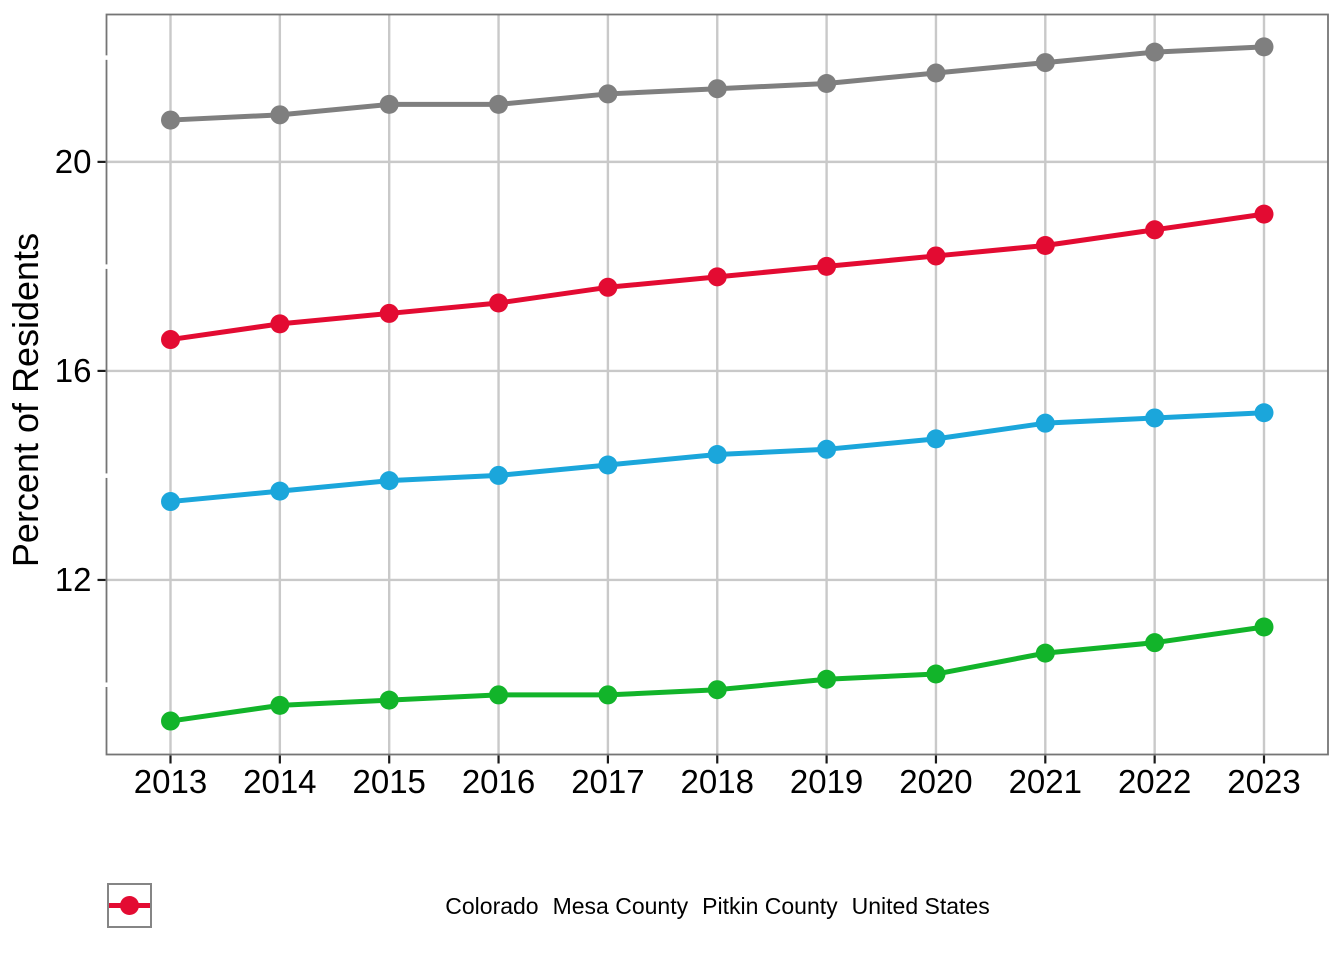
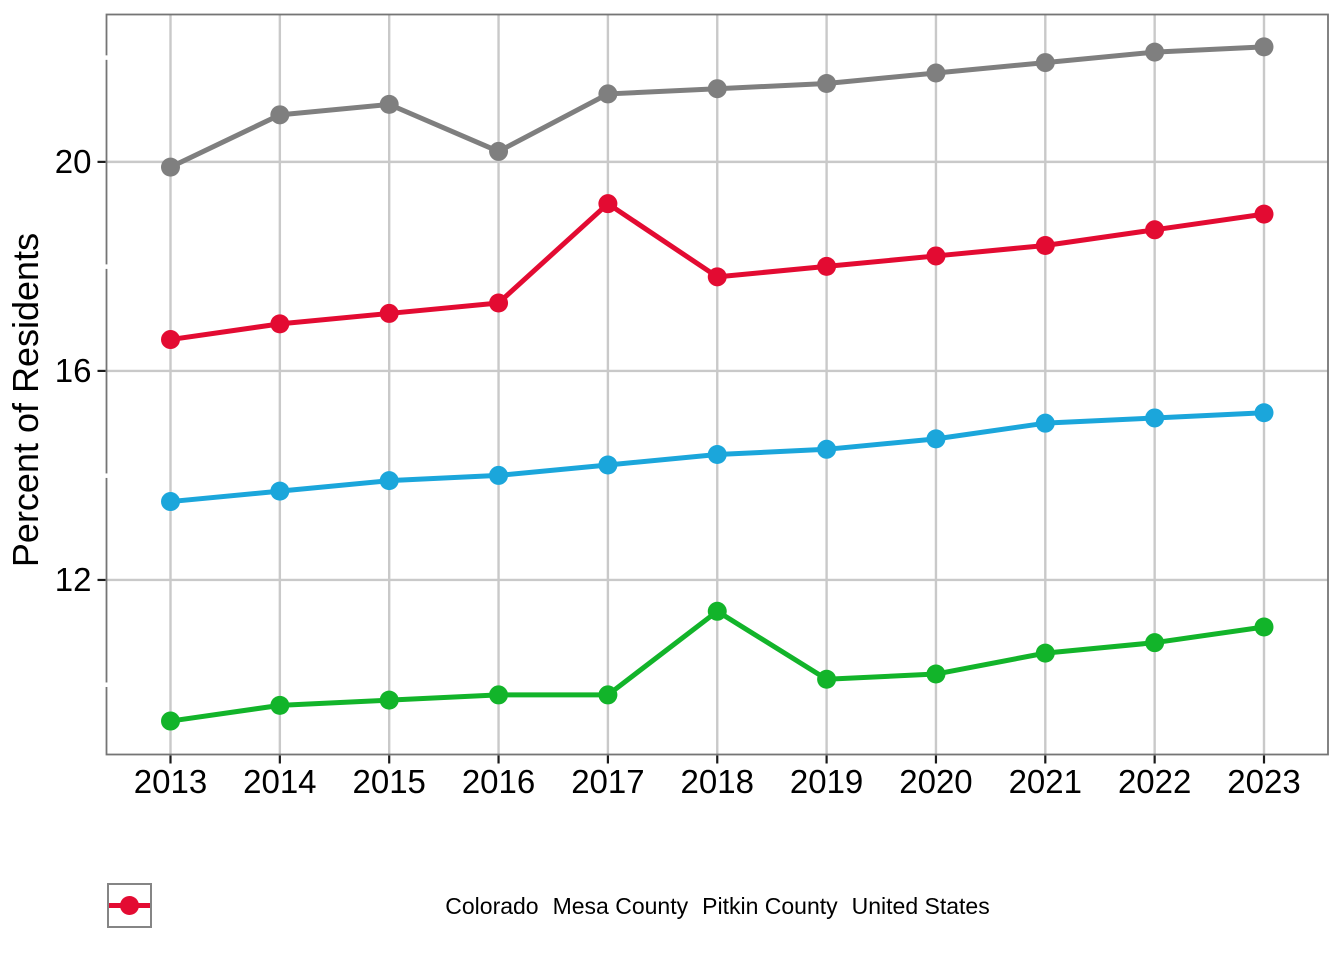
Colorado/2013: 20.8 -> 19.9
Colorado/2016: 21.1 -> 20.2
United States/2017: 17.6 -> 19.2
Pitkin County/2018: 9.9 -> 11.4
